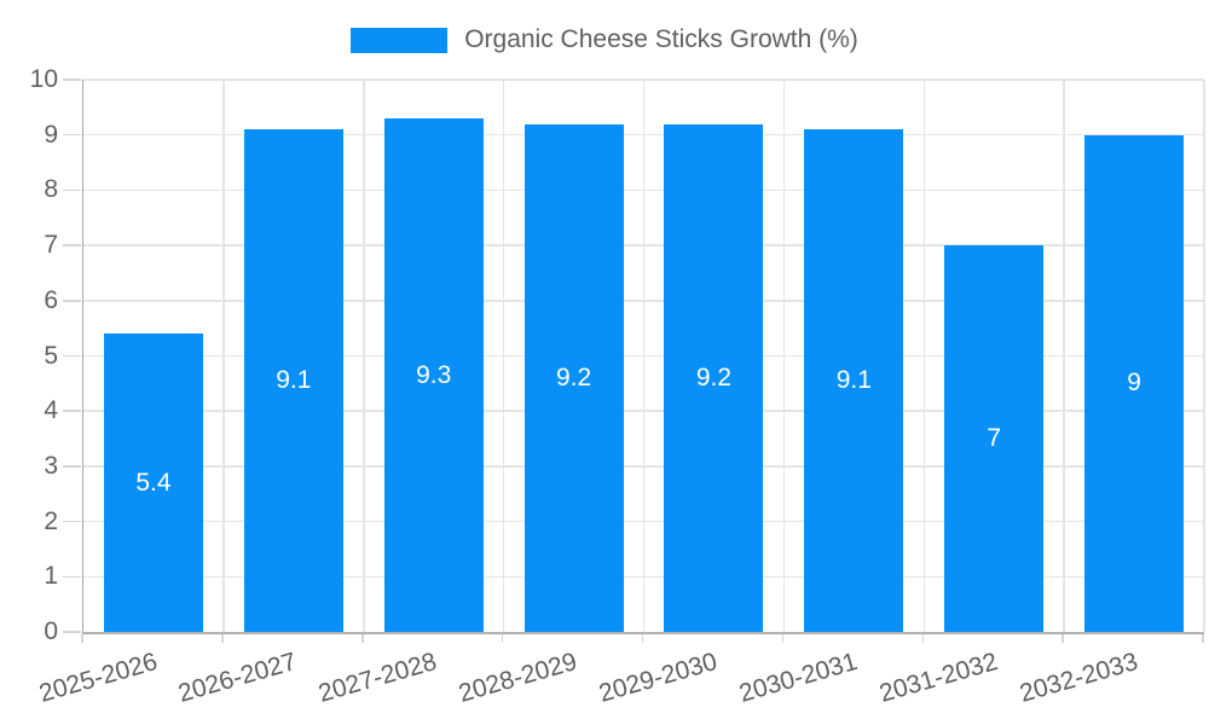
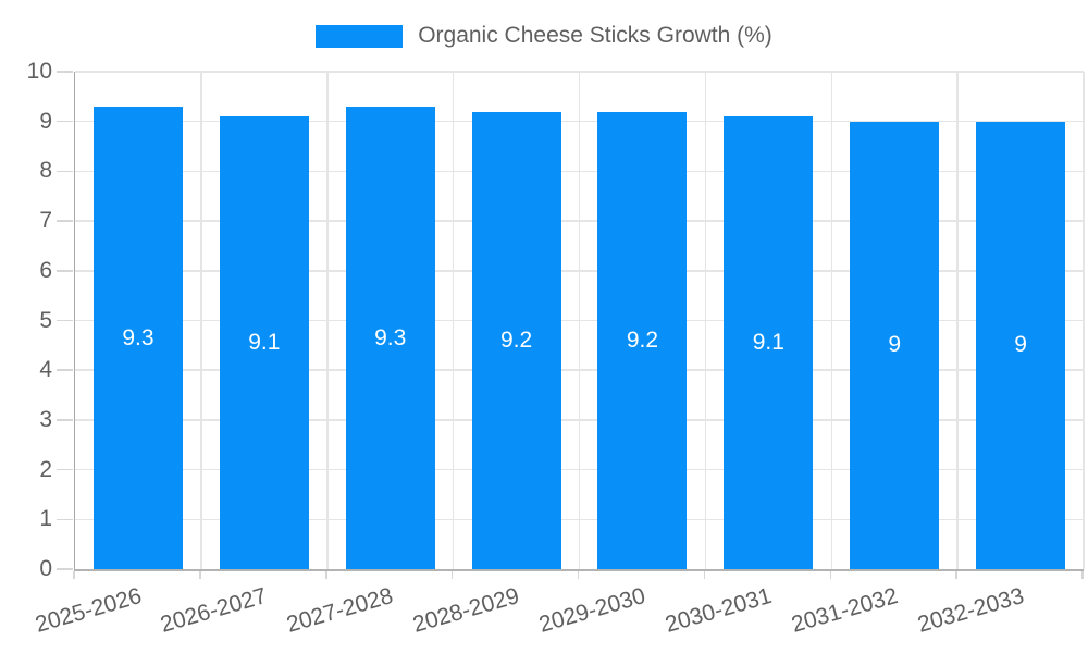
2025-2026: 5.4 -> 9.3
2031-2032: 7 -> 9
